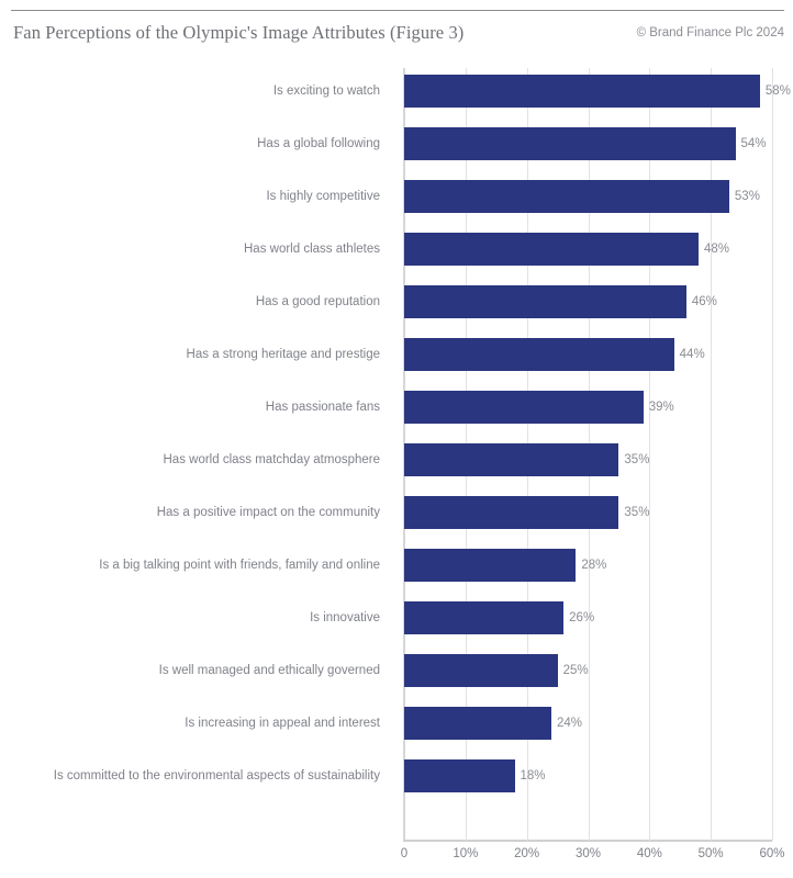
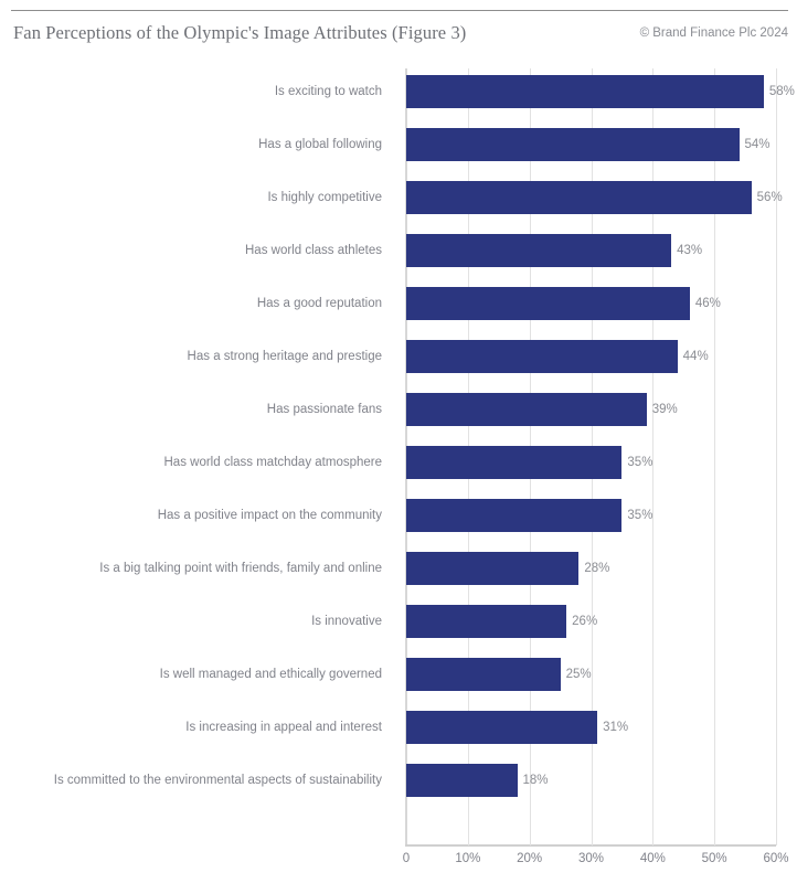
Is highly competitive: 53% -> 56%
Has world class athletes: 48% -> 43%
Is increasing in appeal and interest: 24% -> 31%
